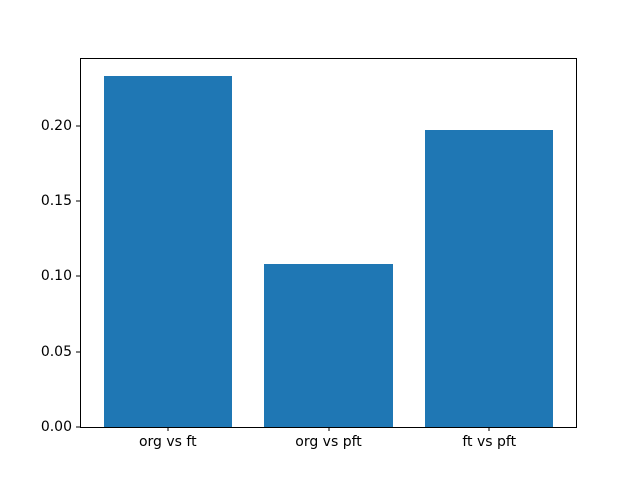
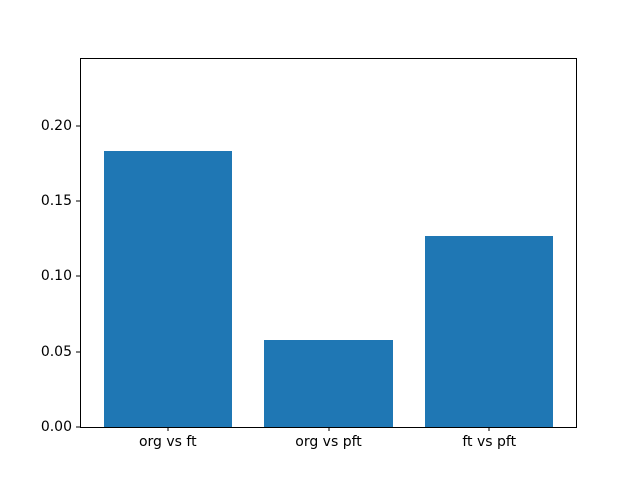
org vs ft: 0.233 -> 0.183
org vs pft: 0.108 -> 0.058
ft vs pft: 0.197 -> 0.127
